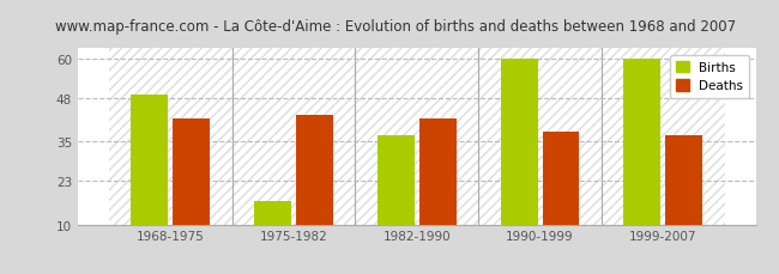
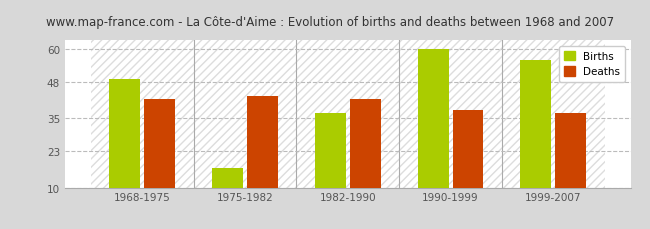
Births/1999-2007: 60 -> 56
